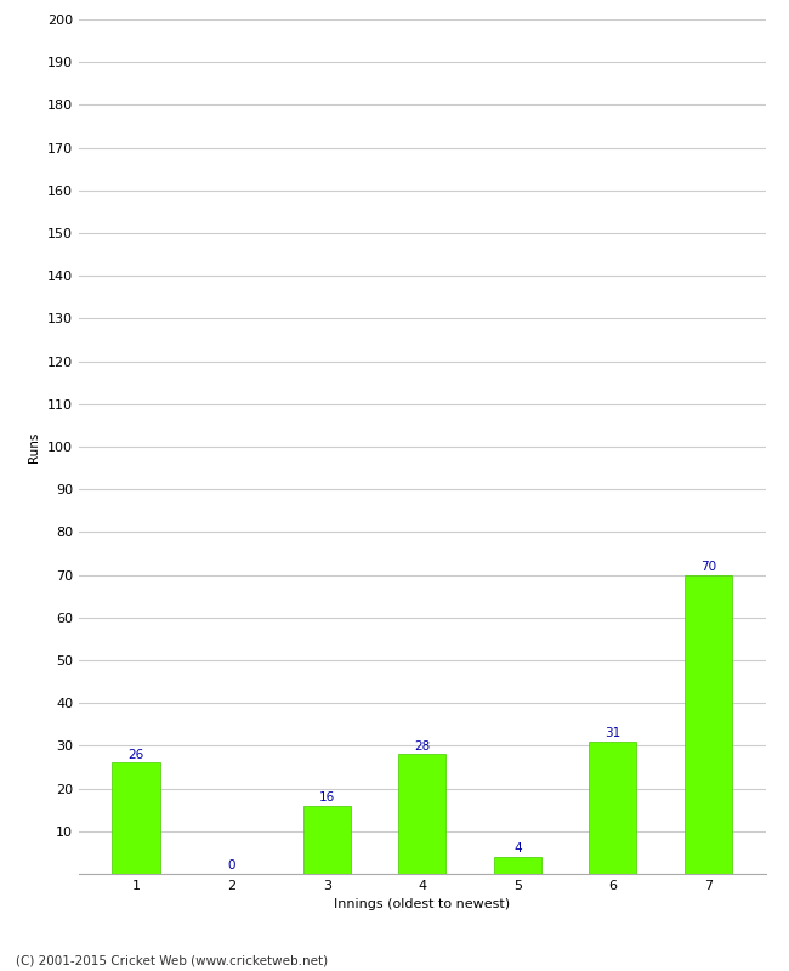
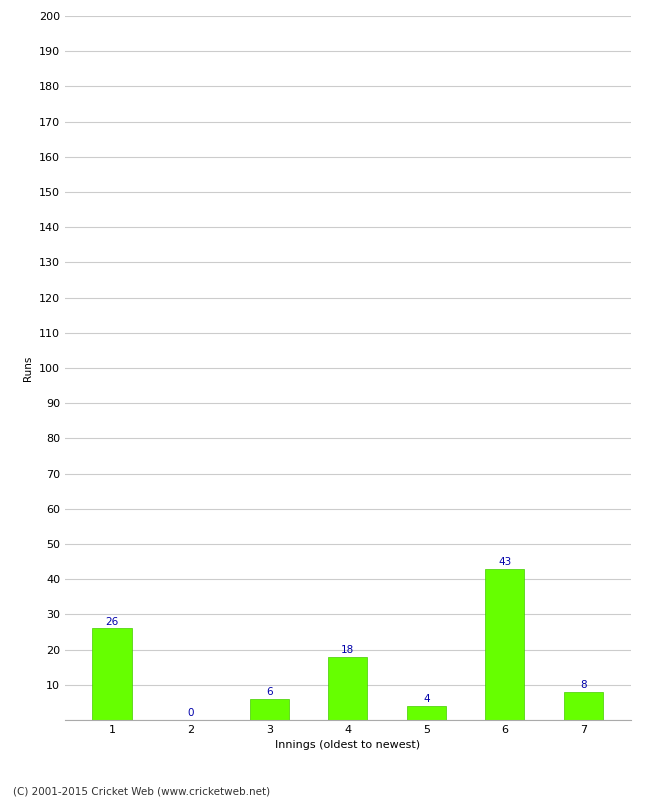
3: 16 -> 6
4: 28 -> 18
6: 31 -> 43
7: 70 -> 8
